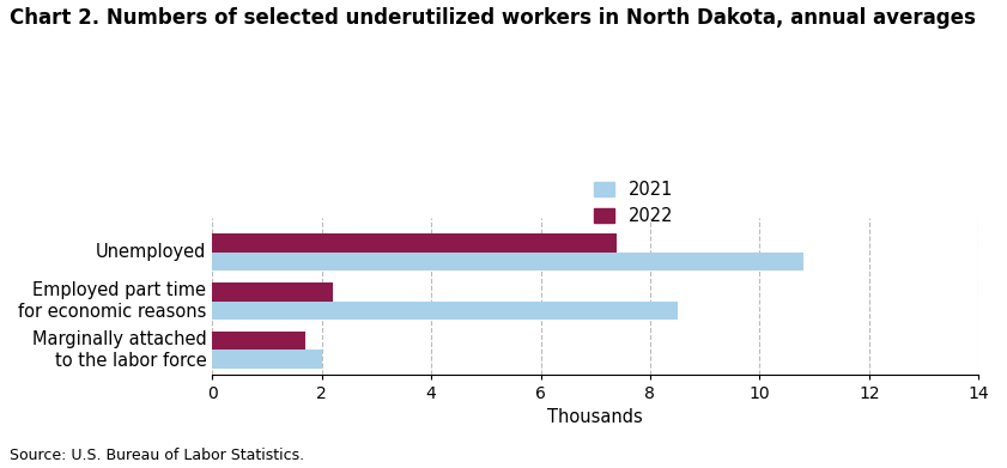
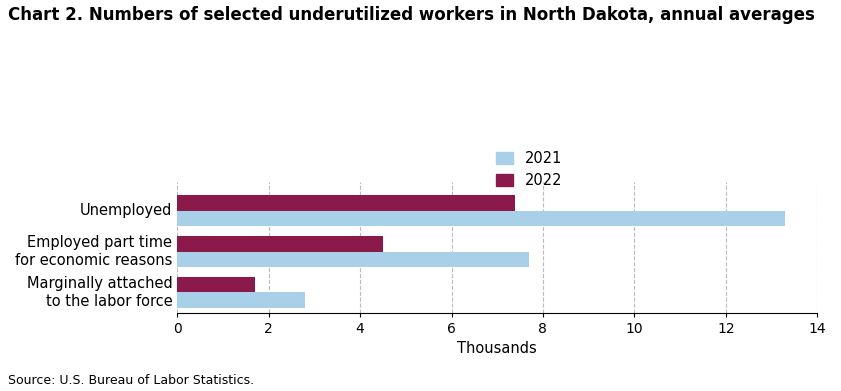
2021/Unemployed: 10.8 -> 13.3
2022/Employed part time for economic reasons: 2.2 -> 4.5
2021/Employed part time for economic reasons: 8.5 -> 7.7
2021/Marginally attached to the labor force: 2.0 -> 2.8
